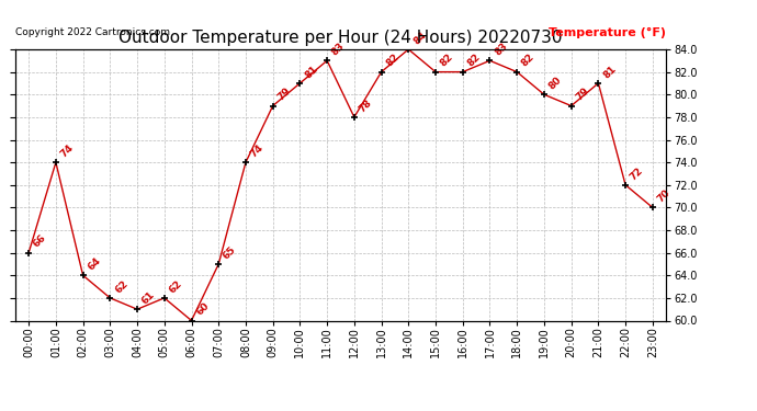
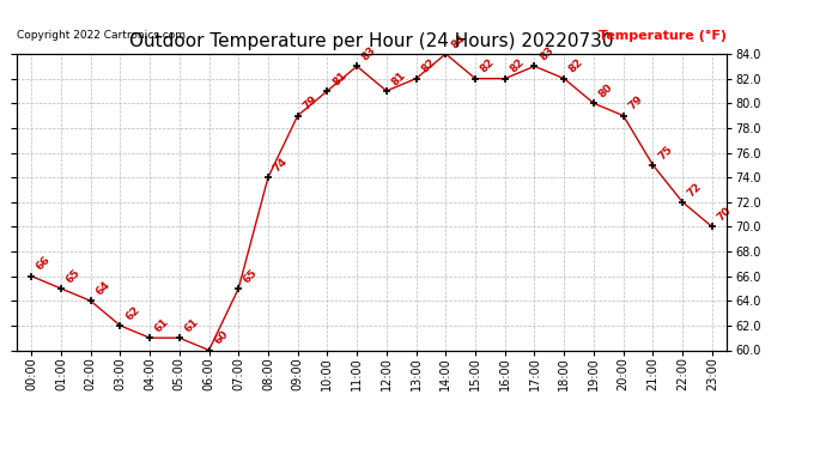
01:00: 74 -> 65
05:00: 62 -> 61
12:00: 78 -> 81
21:00: 81 -> 75
